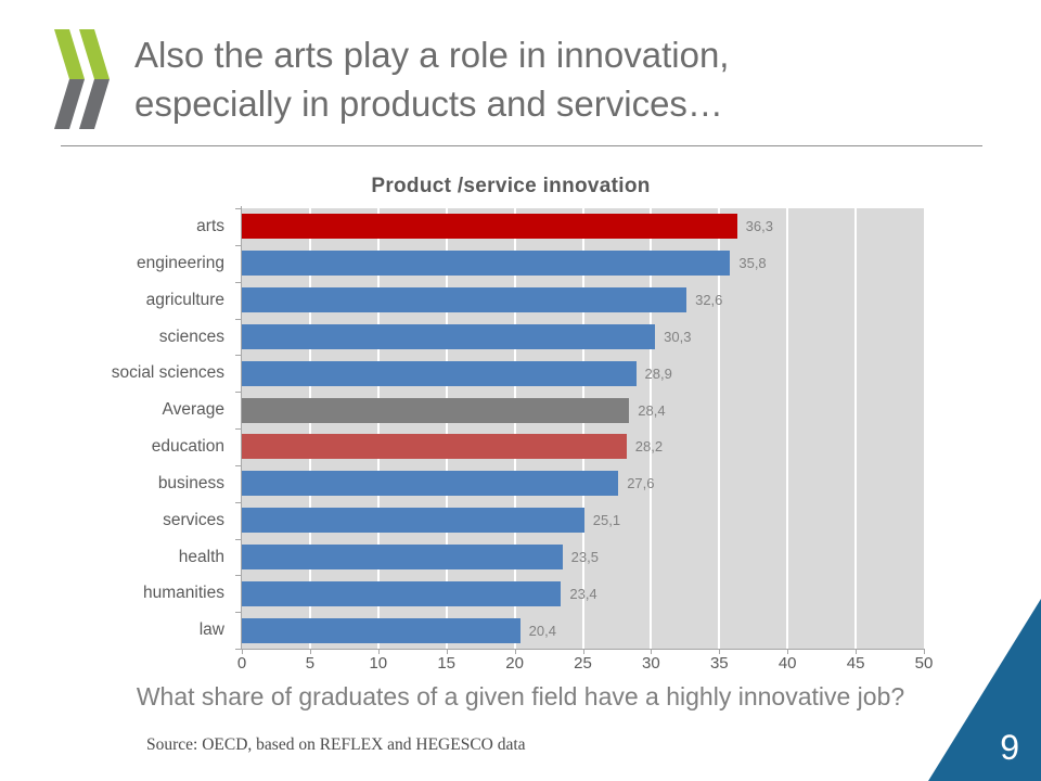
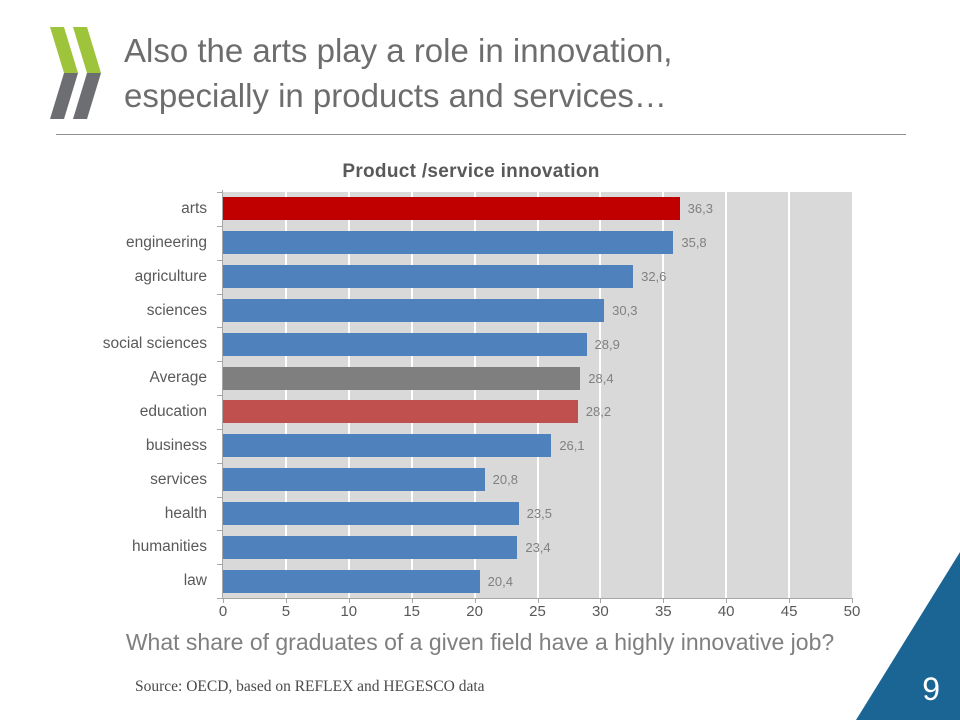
business: 27,6 -> 26,1
services: 25,1 -> 20,8
